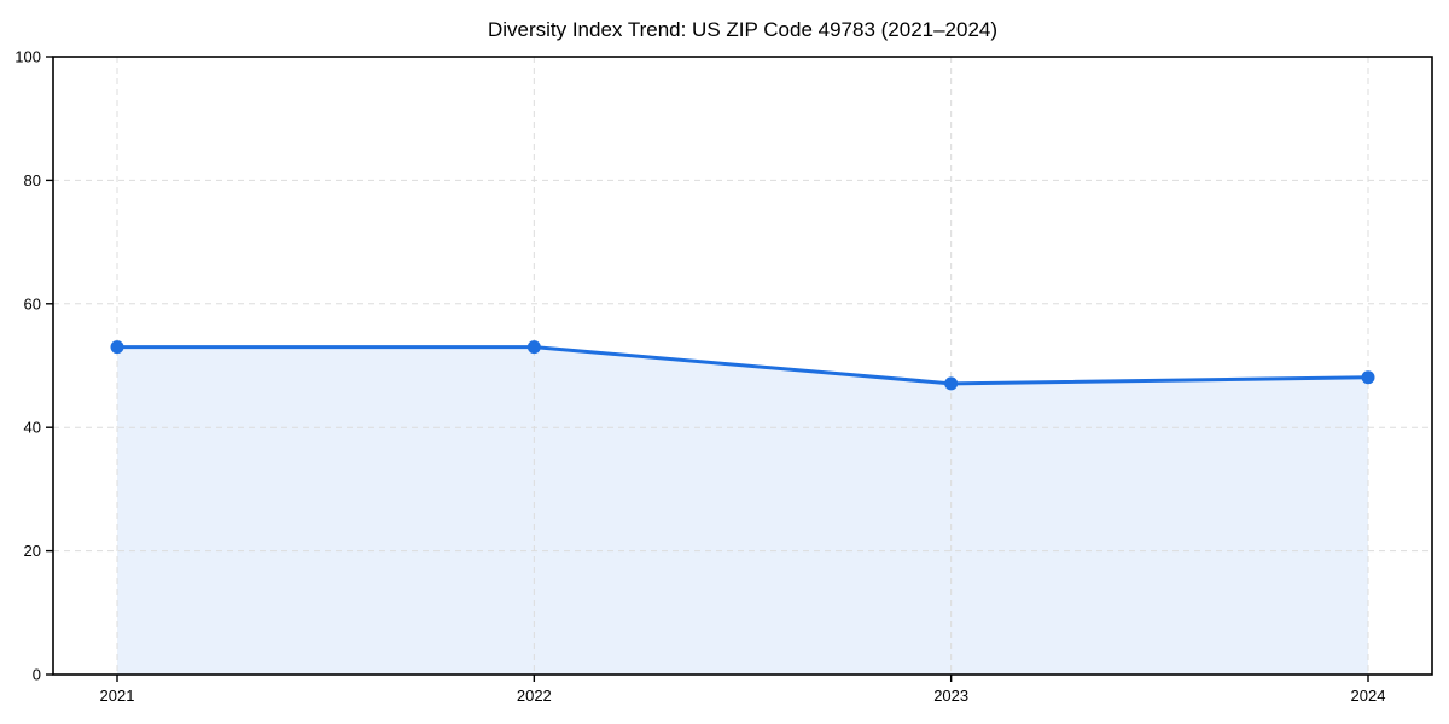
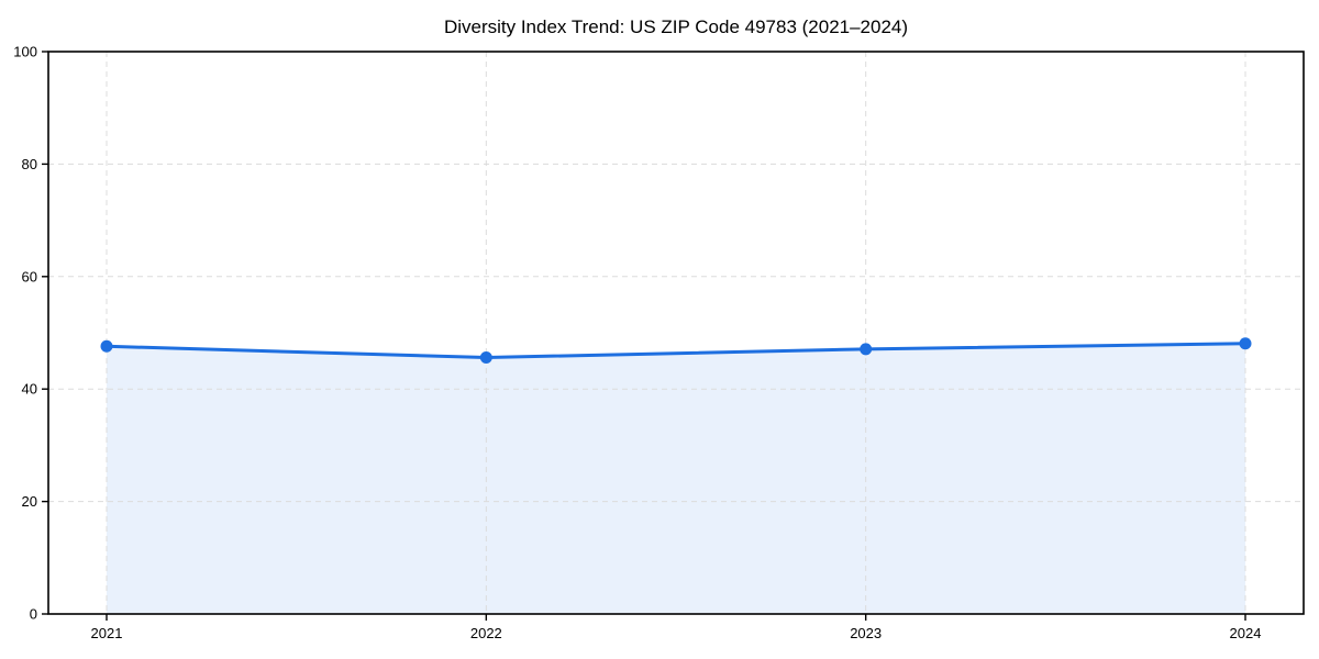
2021: 53 -> 48
2022: 53 -> 46
